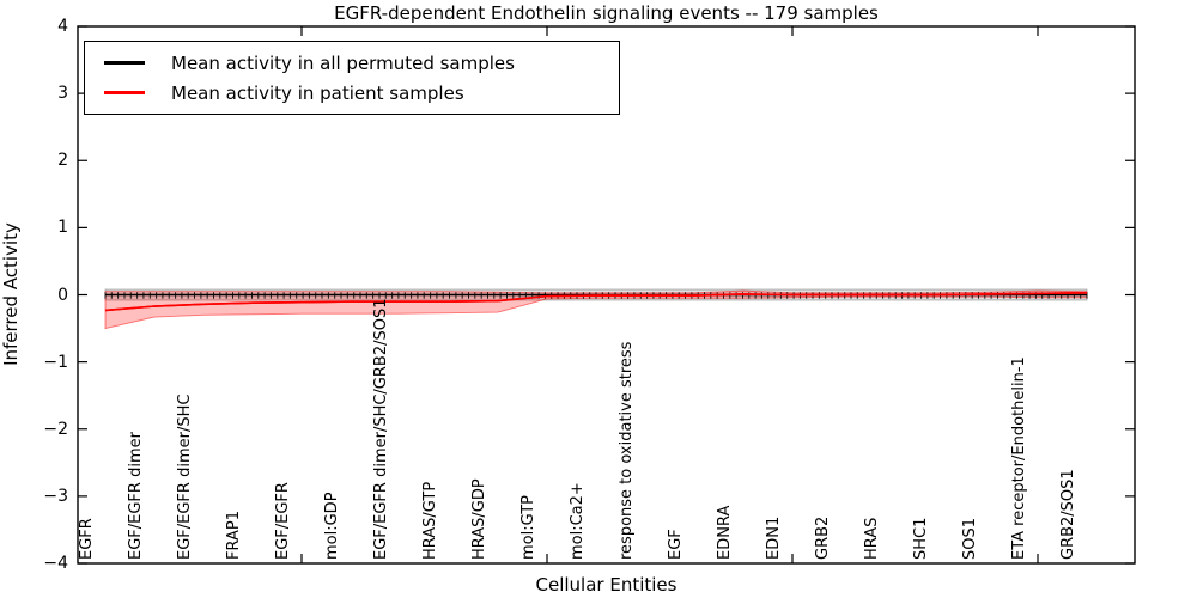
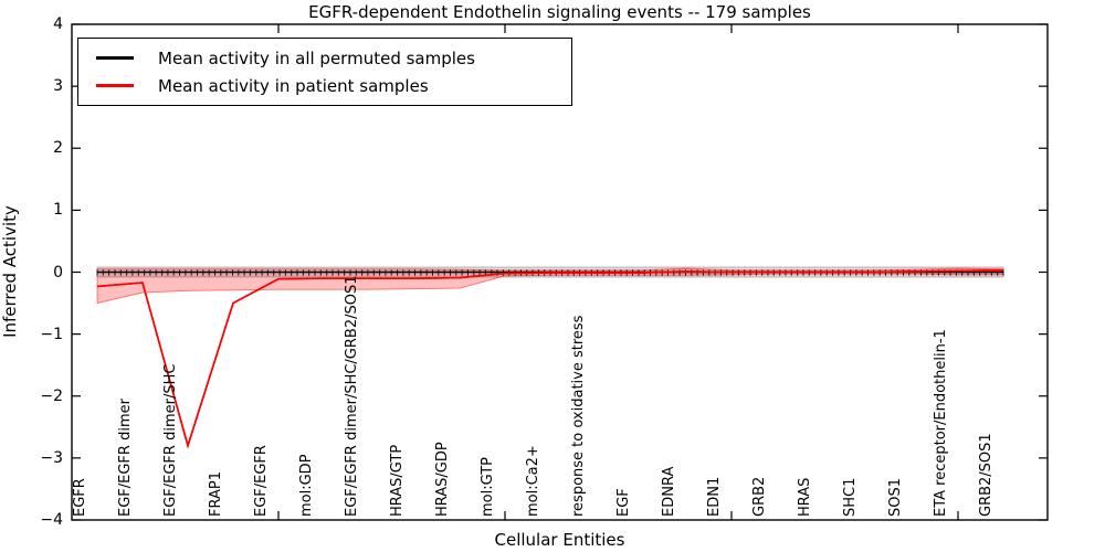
Mean activity in patient samples/EGF/EGFR dimer/SHC: -0.1 -> -2.8
Mean activity in patient samples/FRAP1: -0.1 -> -0.5
